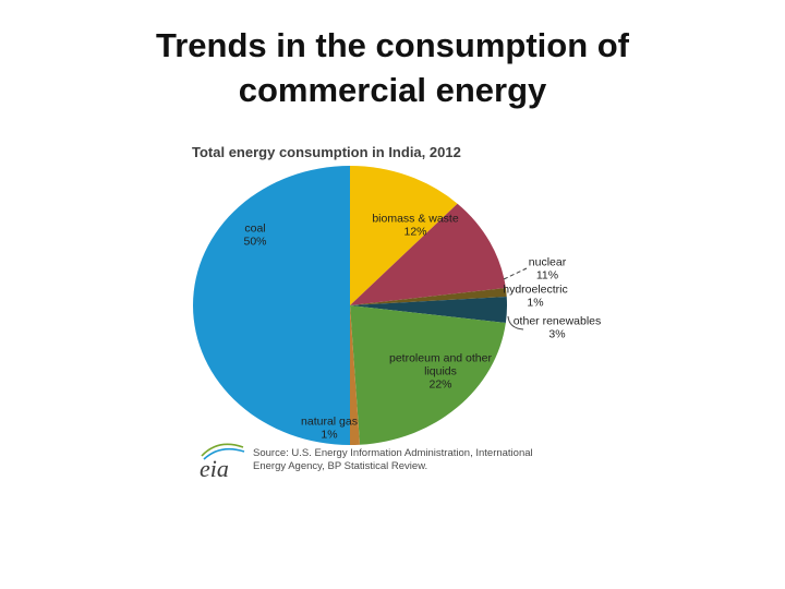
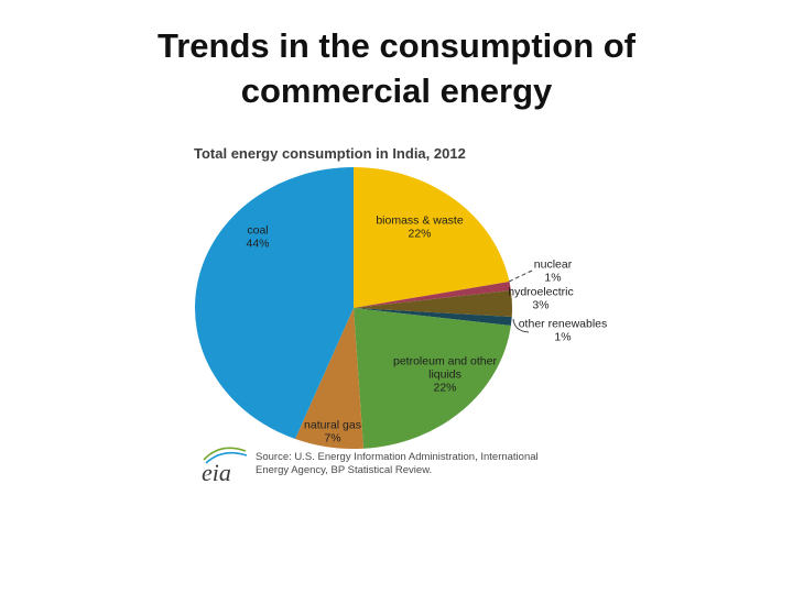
biomass & waste: 12% -> 22%
nuclear: 11% -> 1%
hydroelectric: 1% -> 3%
other renewables: 3% -> 1%
natural gas: 1% -> 7%
coal: 50% -> 44%
